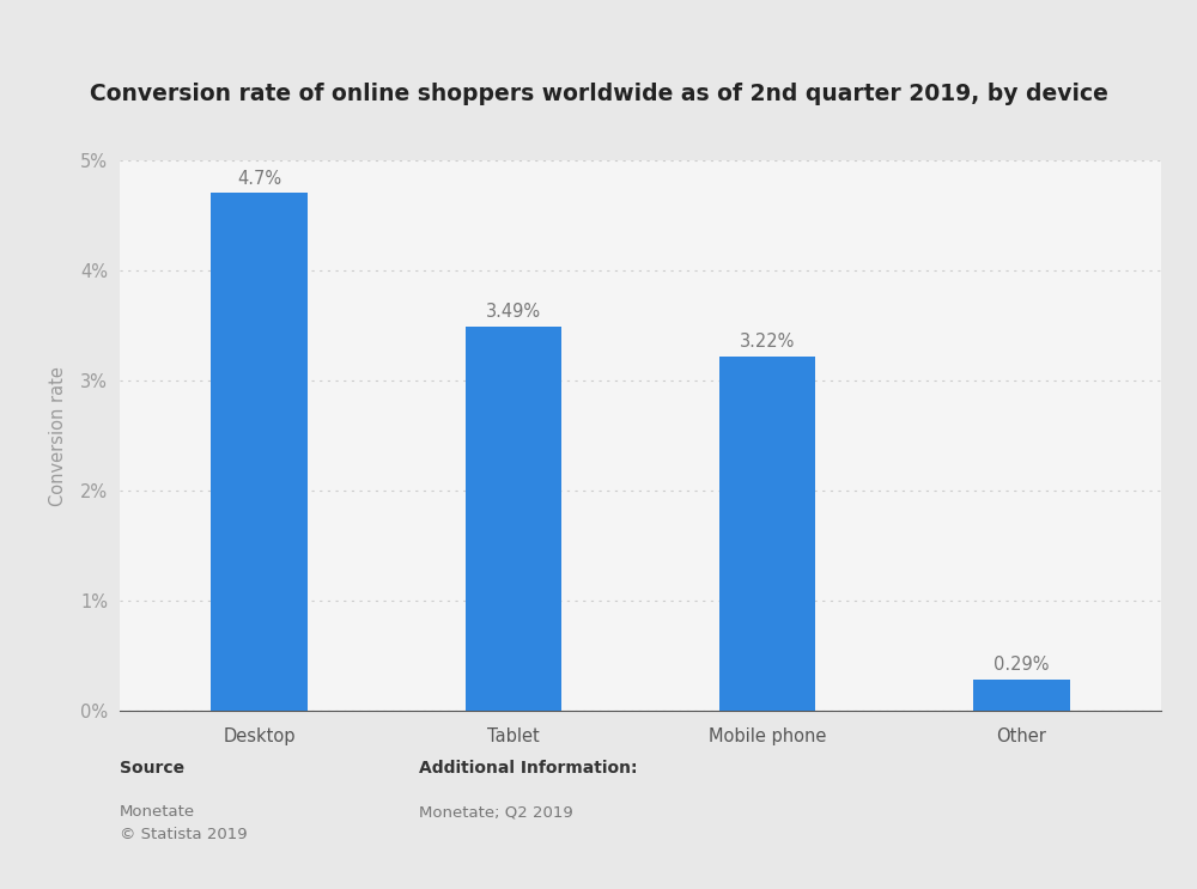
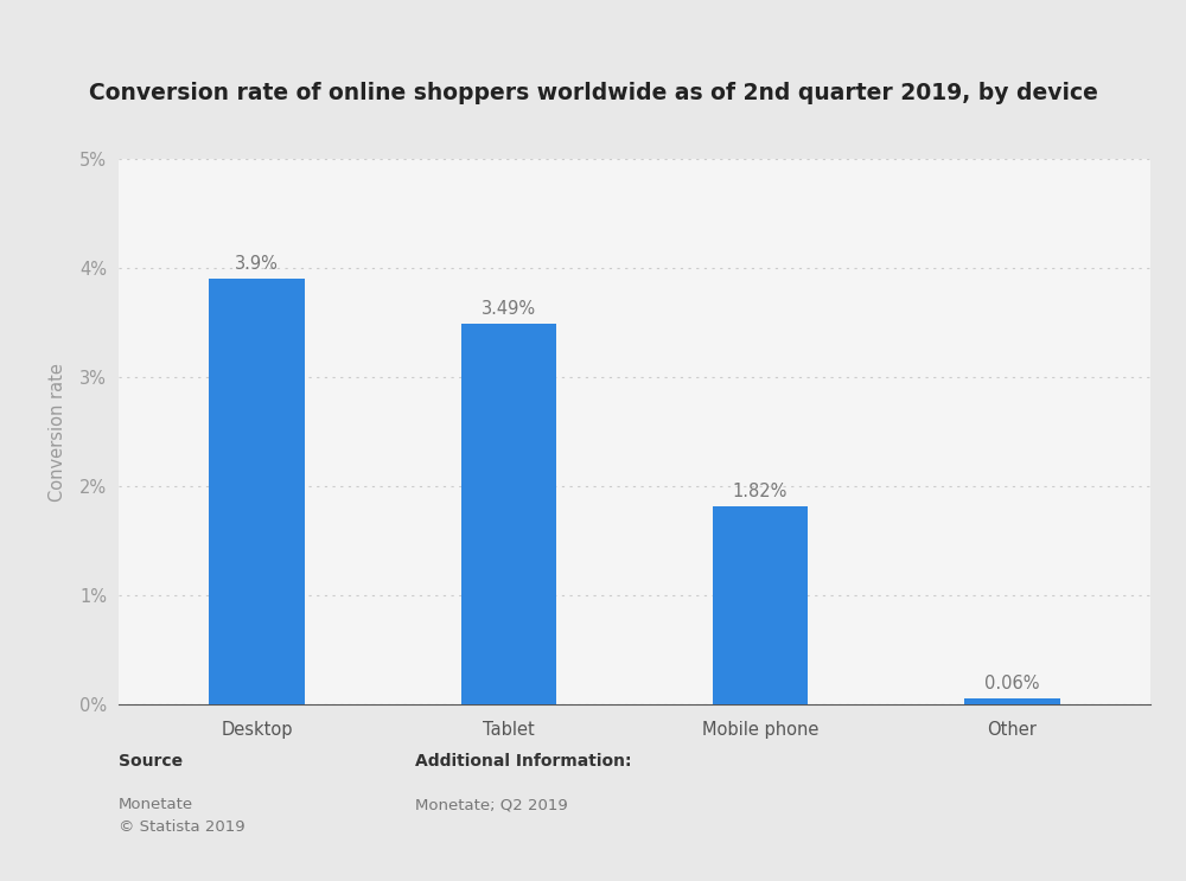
Desktop: 4.7% -> 3.9%
Mobile phone: 3.22% -> 1.82%
Other: 0.29% -> 0.06%
